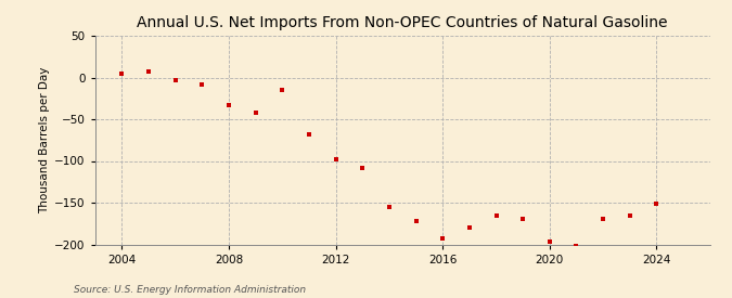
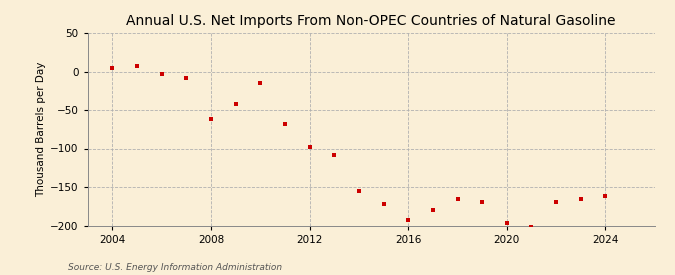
2008: -33 -> -62
2024: -151 -> -162
